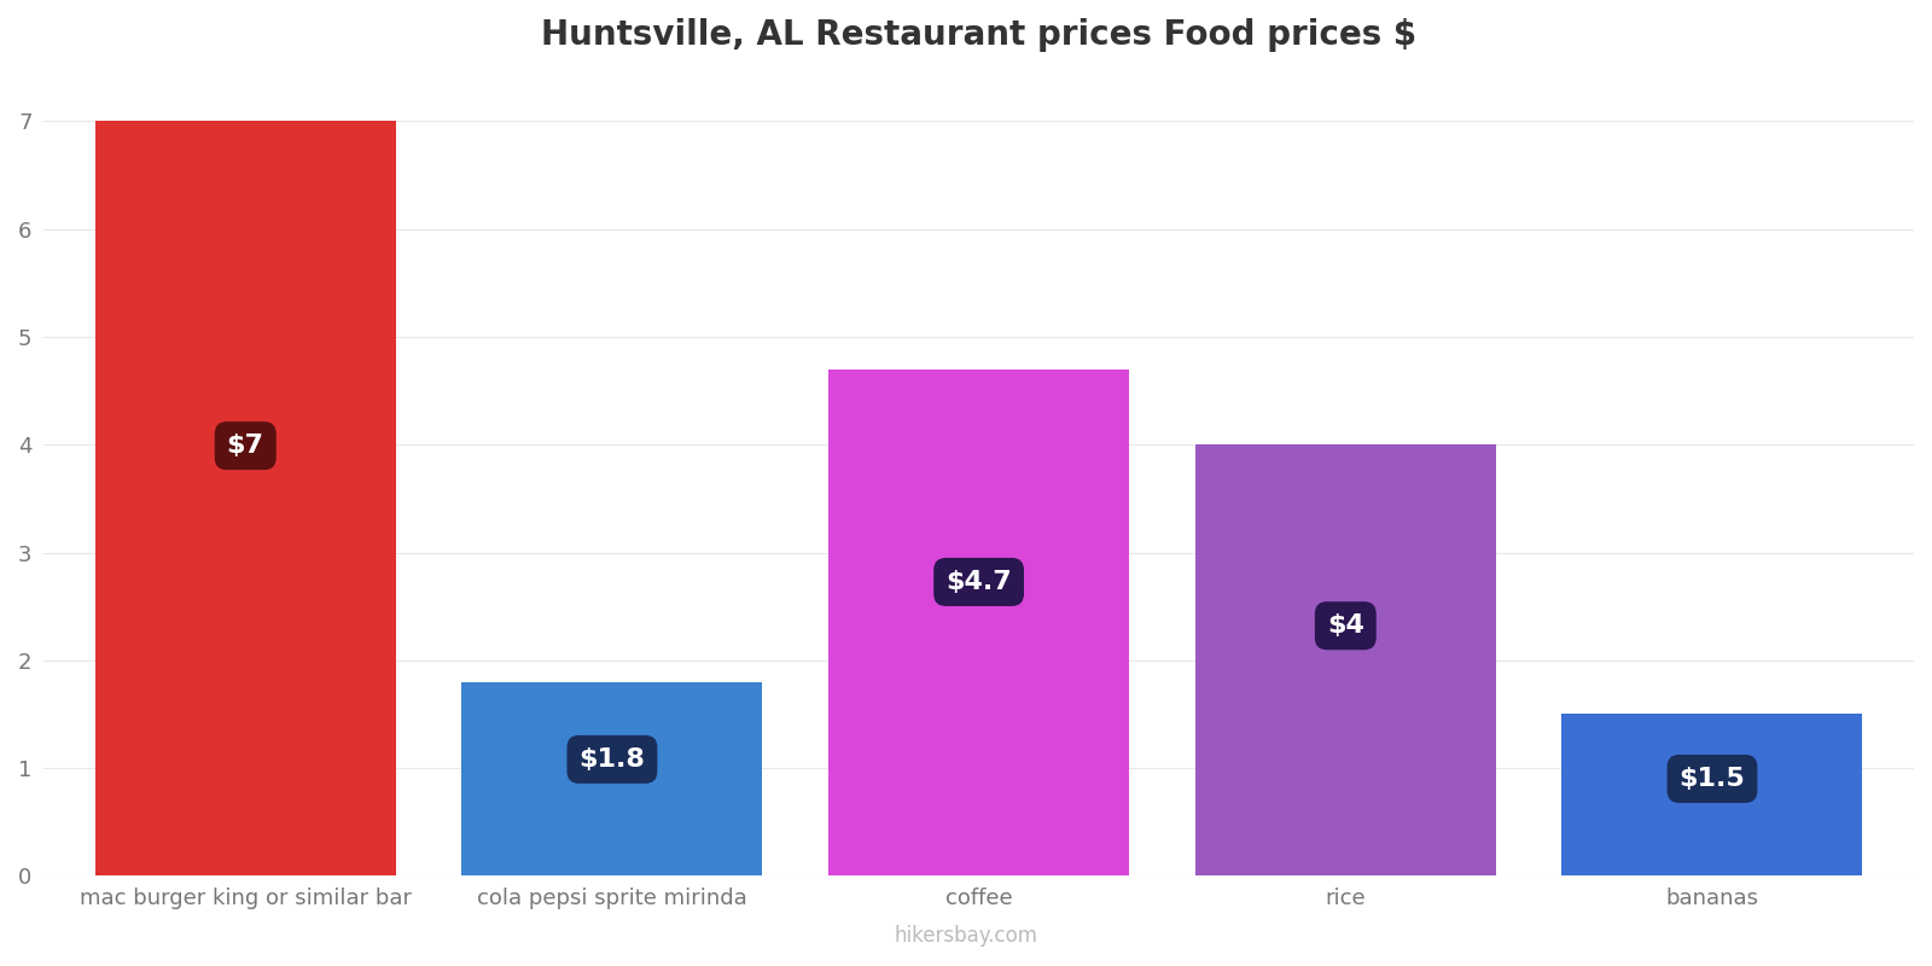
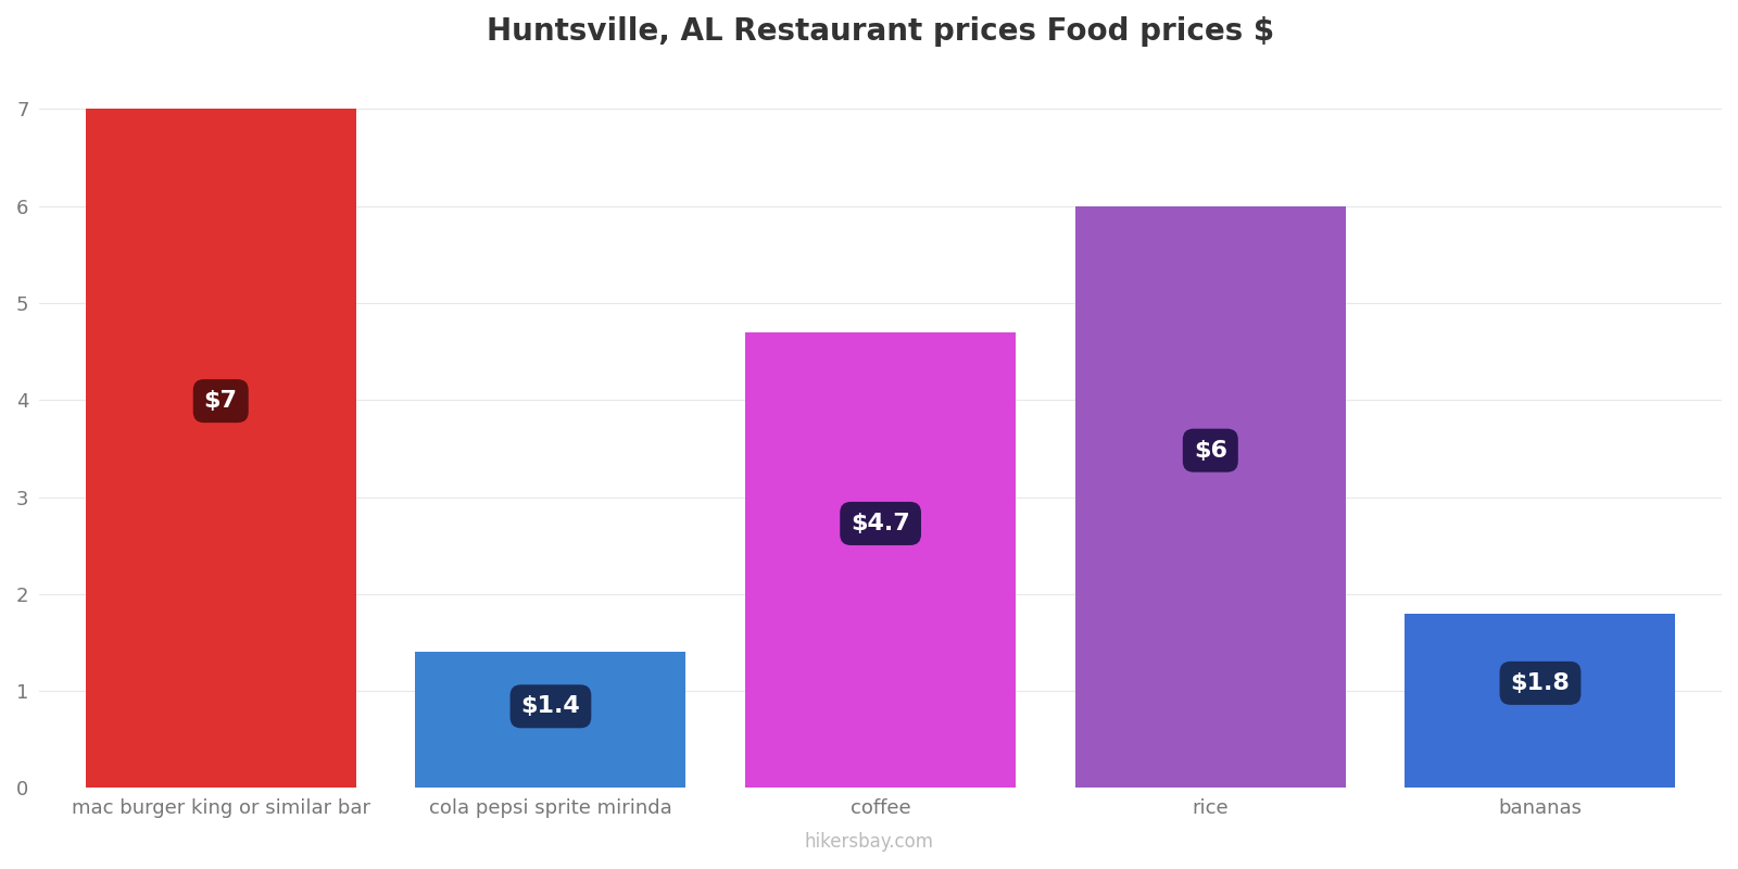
cola pepsi sprite mirinda: $1.8 -> $1.4
rice: $4 -> $6
bananas: $1.5 -> $1.8
